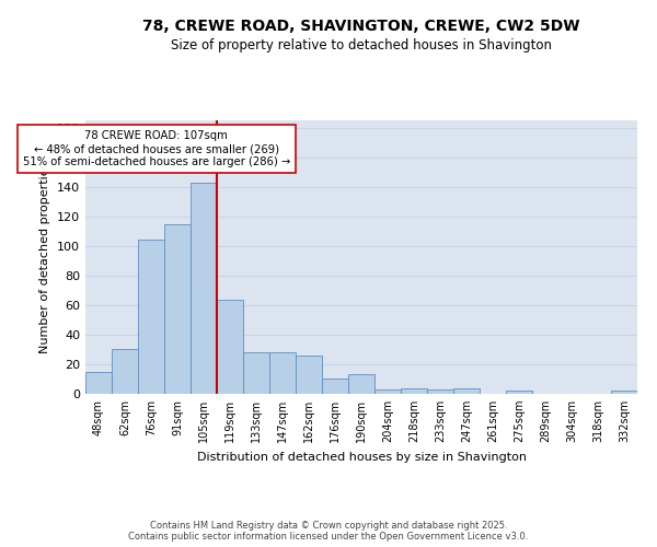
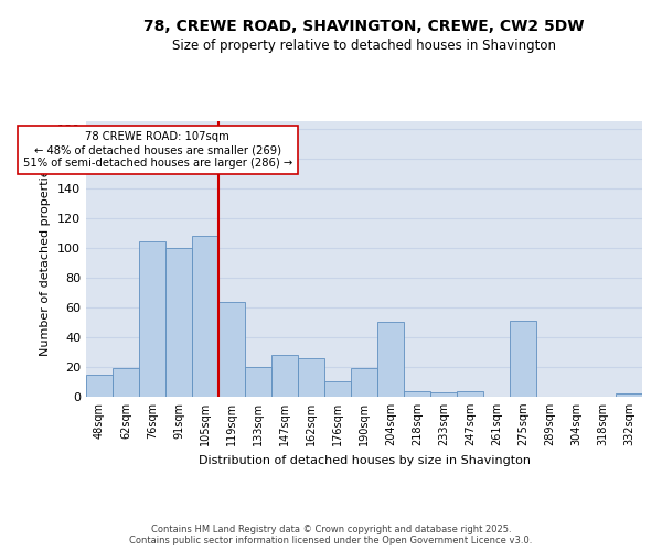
62sqm: 30 -> 19
91sqm: 115 -> 100
105sqm: 143 -> 108
133sqm: 28 -> 20
190sqm: 13 -> 19
204sqm: 3 -> 50
275sqm: 2 -> 51
